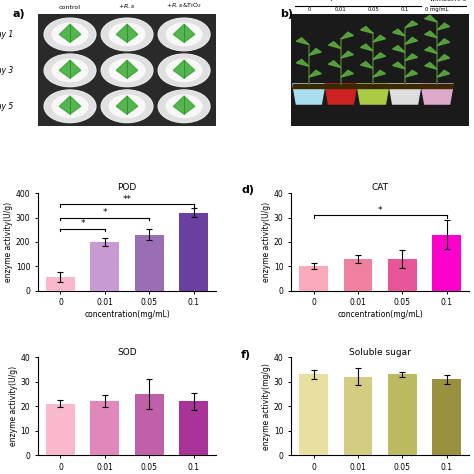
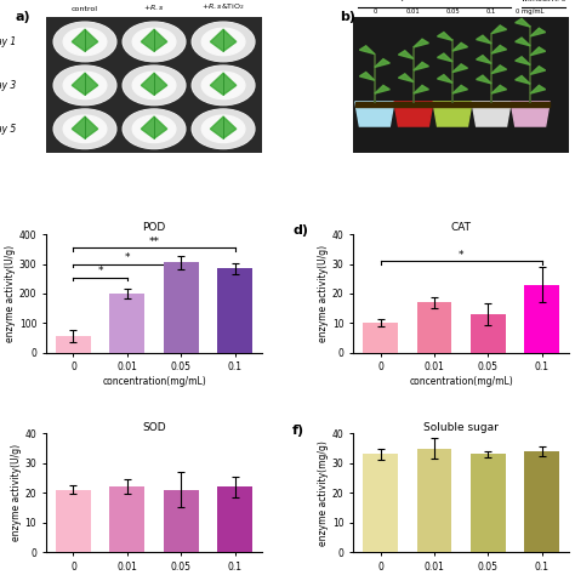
POD/0.05: 230 -> 305
POD/0.1: 320 -> 285
CAT/0.01: 13 -> 17
SOD/0.05: 25 -> 21
Soluble sugar/0.01: 32 -> 35
Soluble sugar/0.1: 31 -> 34
